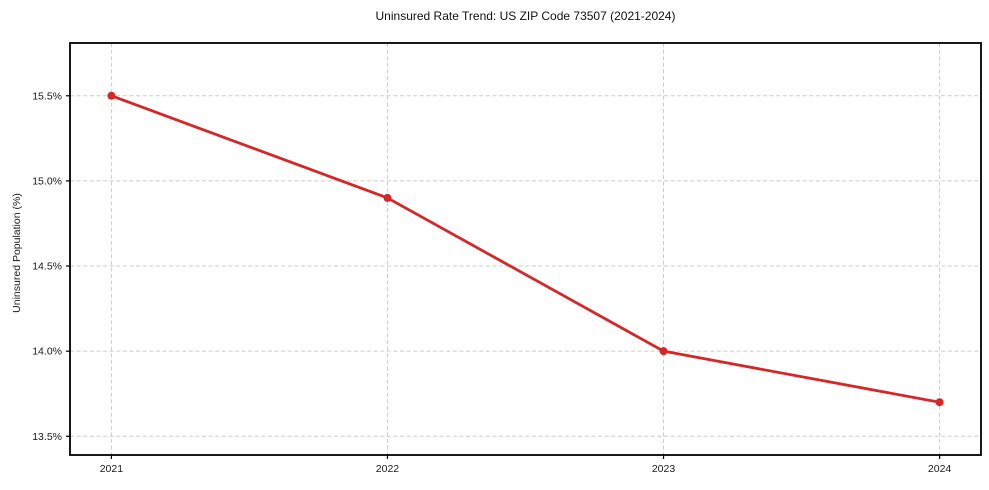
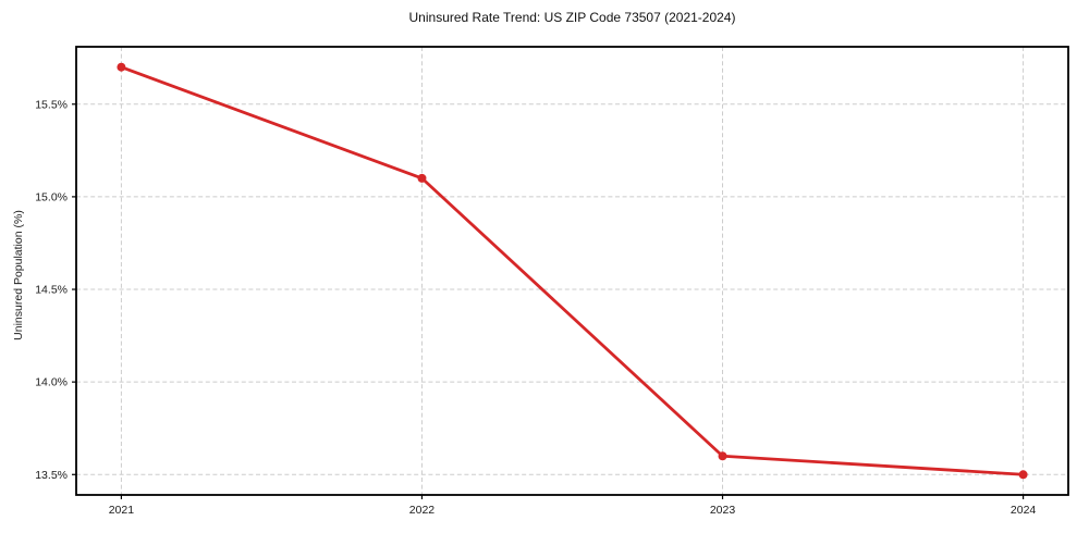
2021: 15.5% -> 15.7%
2022: 14.9% -> 15.1%
2023: 14.0% -> 13.6%
2024: 13.7% -> 13.5%
